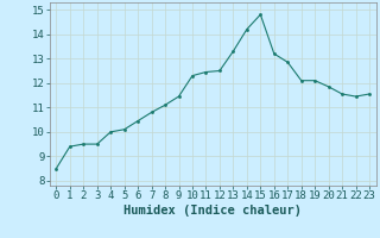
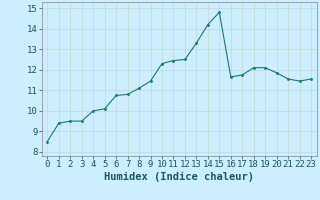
6: 10.45 -> 10.75
16: 13.20 -> 11.65
17: 12.85 -> 11.75
